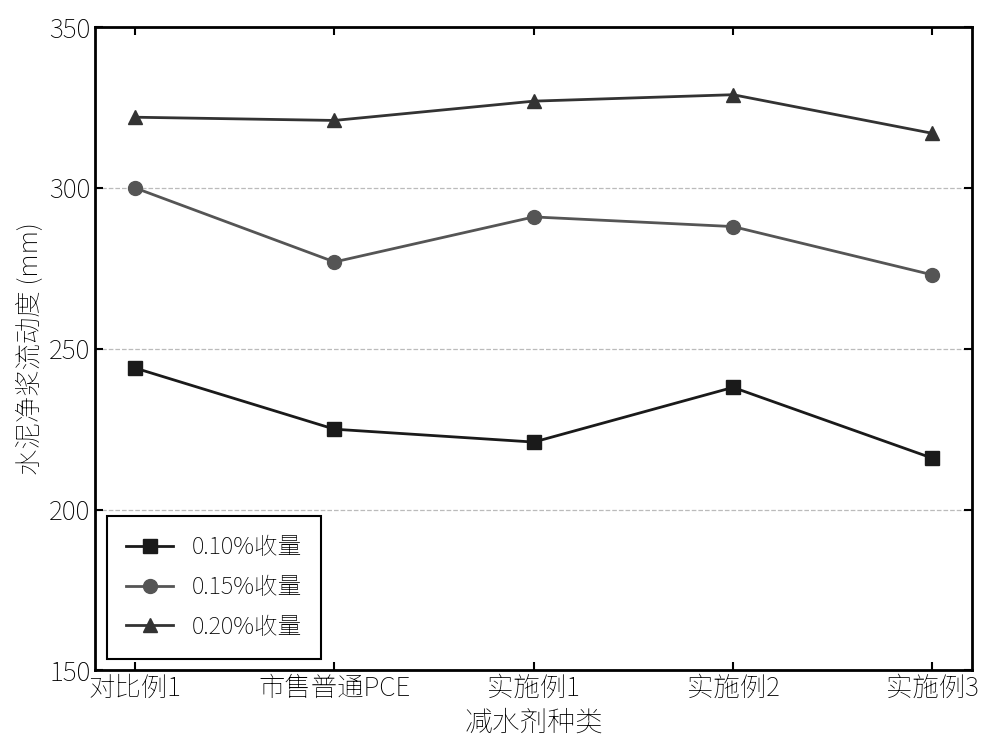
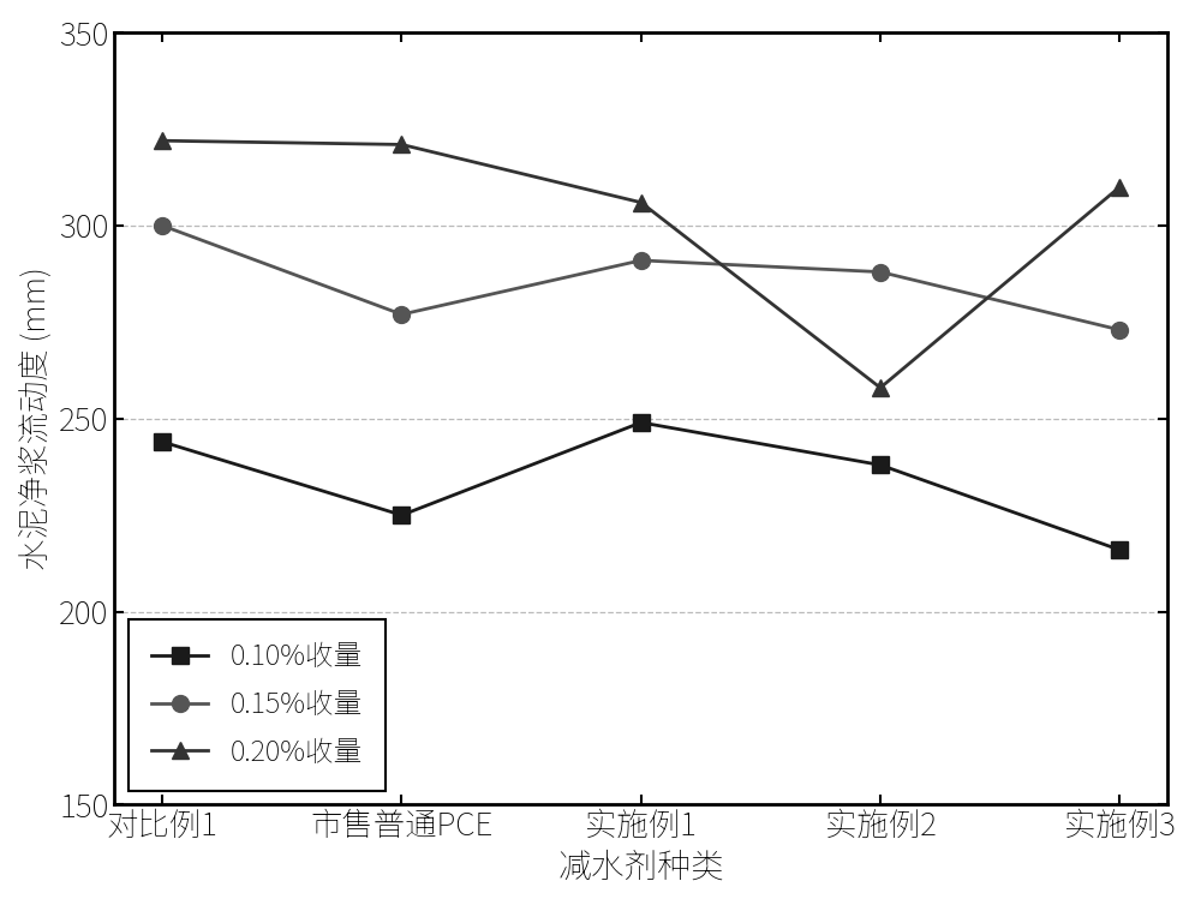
0.10%收量/实施例1: 221 -> 249
0.20%收量/实施例1: 327 -> 306
0.20%收量/实施例2: 329 -> 258
0.20%收量/实施例3: 317 -> 310
